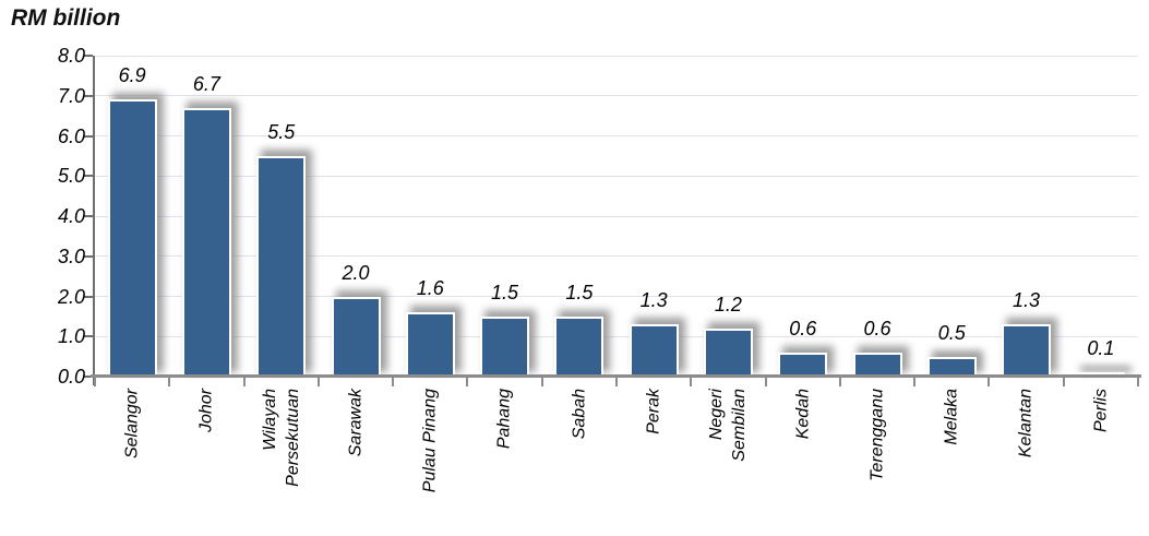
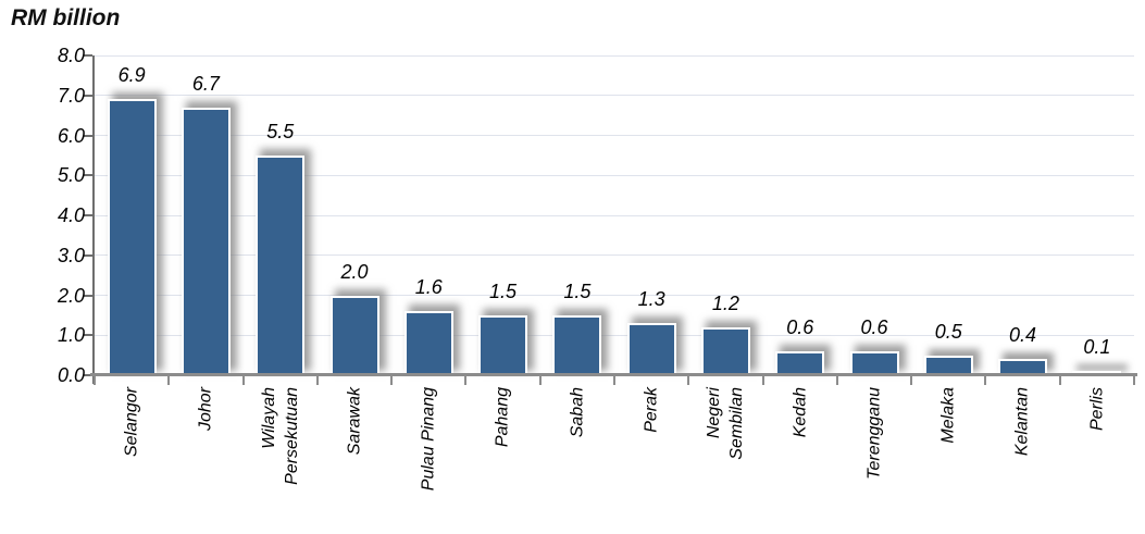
Kelantan: 1.3 -> 0.4
